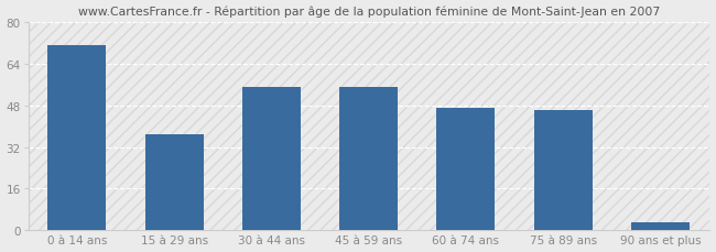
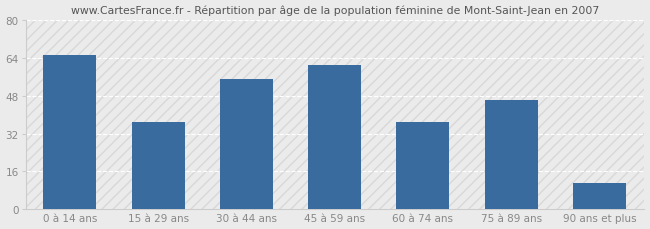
0 à 14 ans: 71 -> 65
45 à 59 ans: 55 -> 61
60 à 74 ans: 47 -> 37
90 ans et plus: 3 -> 11
